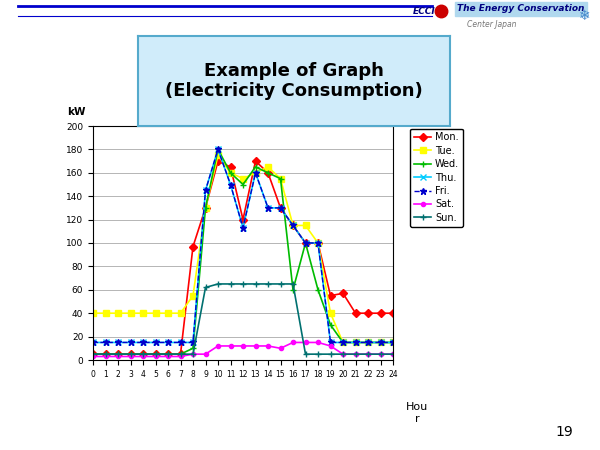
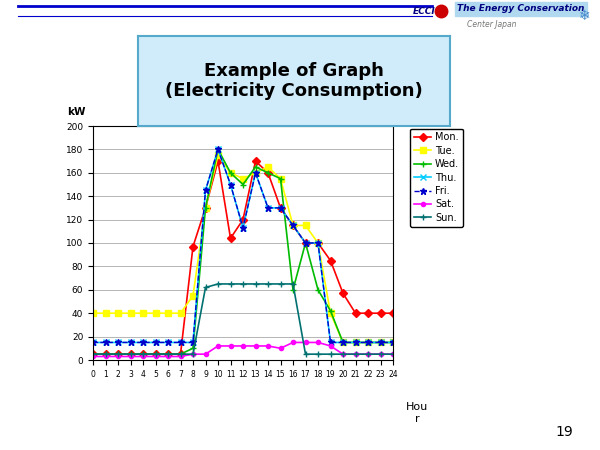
Mon./11: 165 -> 104
Mon./19: 55 -> 85
Wed./19: 30 -> 42
